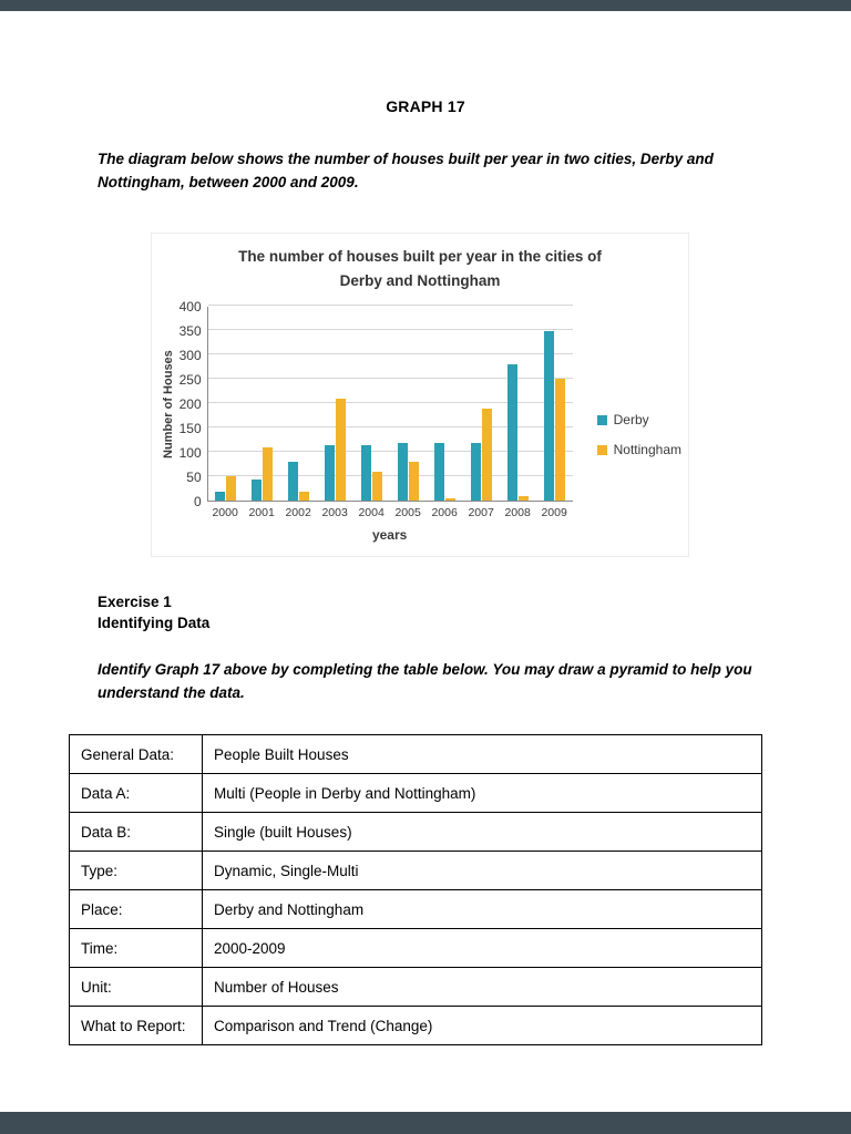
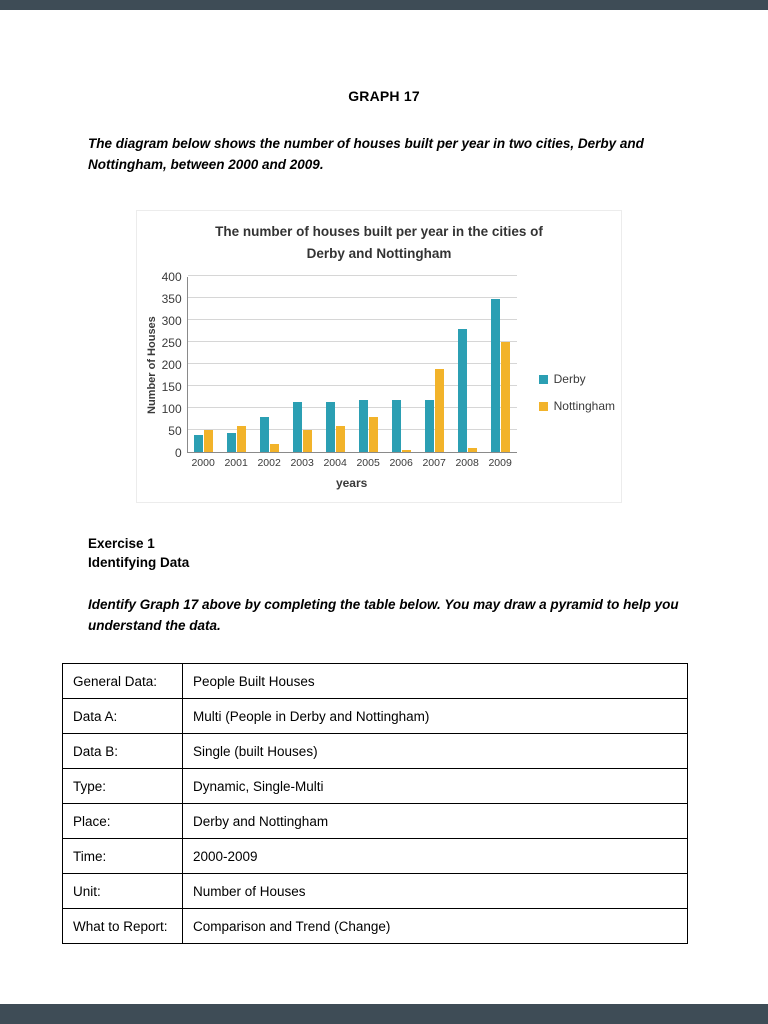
Derby/2000: 20 -> 40
Nottingham/2001: 110 -> 60
Nottingham/2003: 210 -> 50
